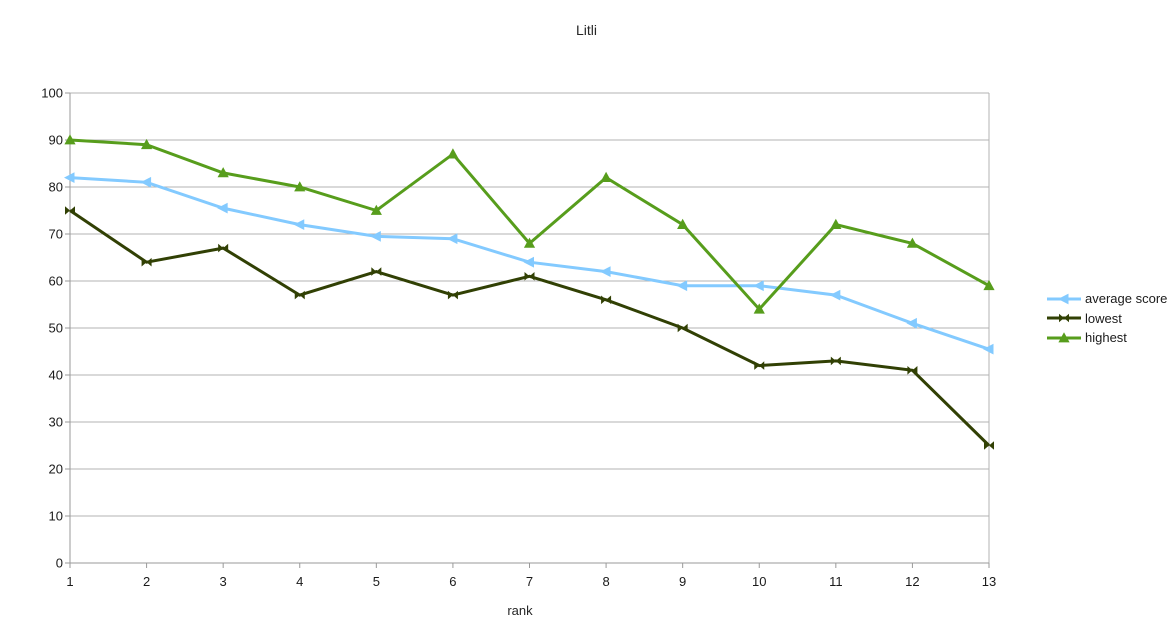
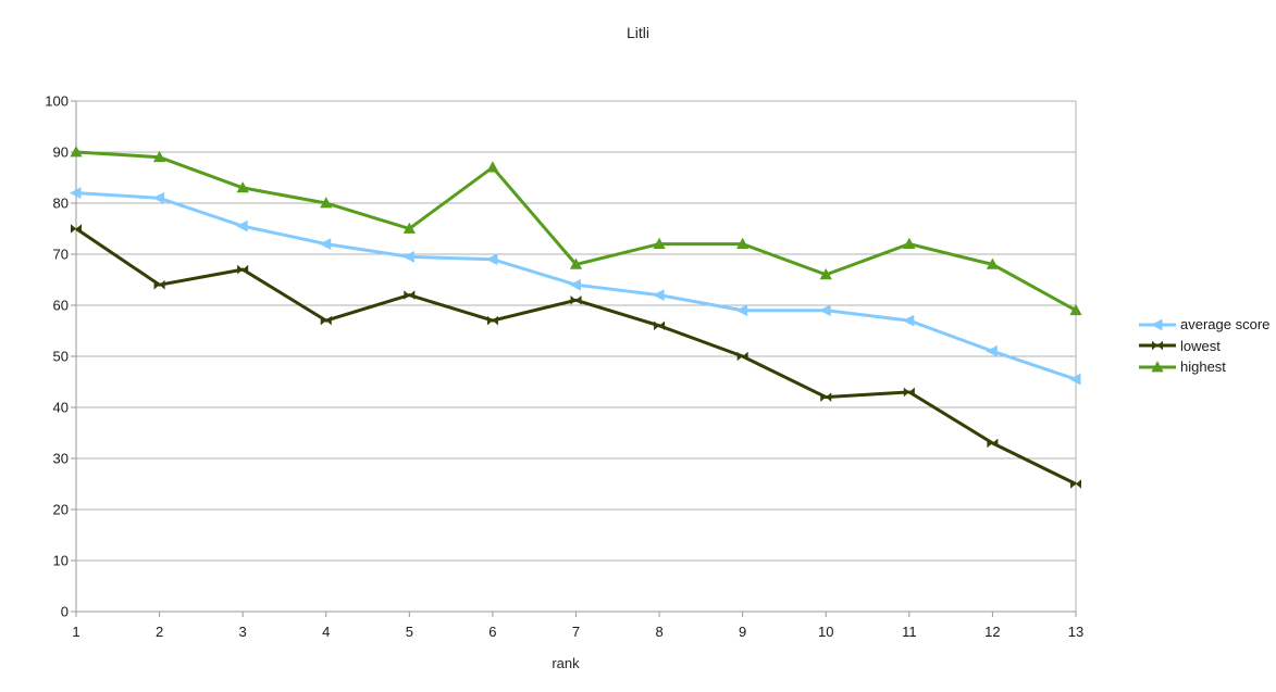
highest/8: 82 -> 72
highest/10: 54 -> 66
lowest/12: 41 -> 33
